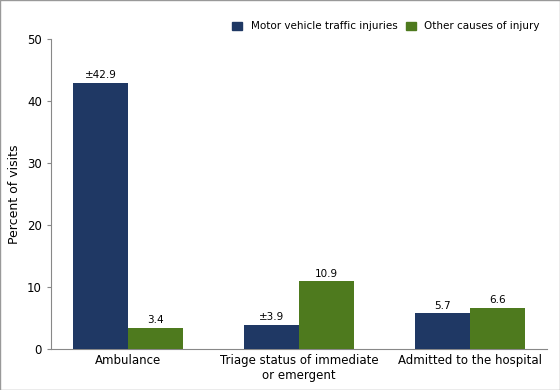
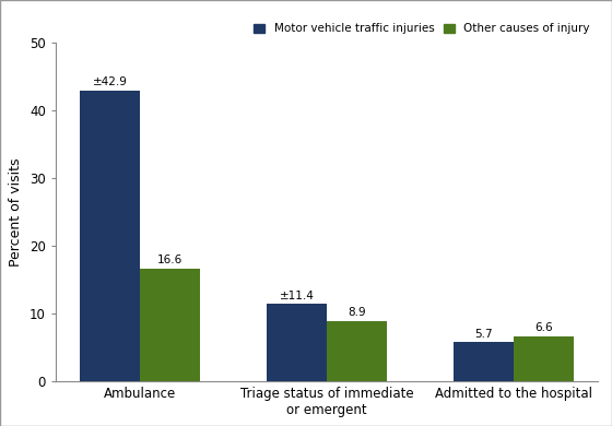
Other causes of injury/Ambulance: 3.4 -> 16.6
Motor vehicle traffic injuries/Triage status of immediate or emergent: ±3.9 -> ±11.4
Other causes of injury/Triage status of immediate or emergent: 10.9 -> 8.9
